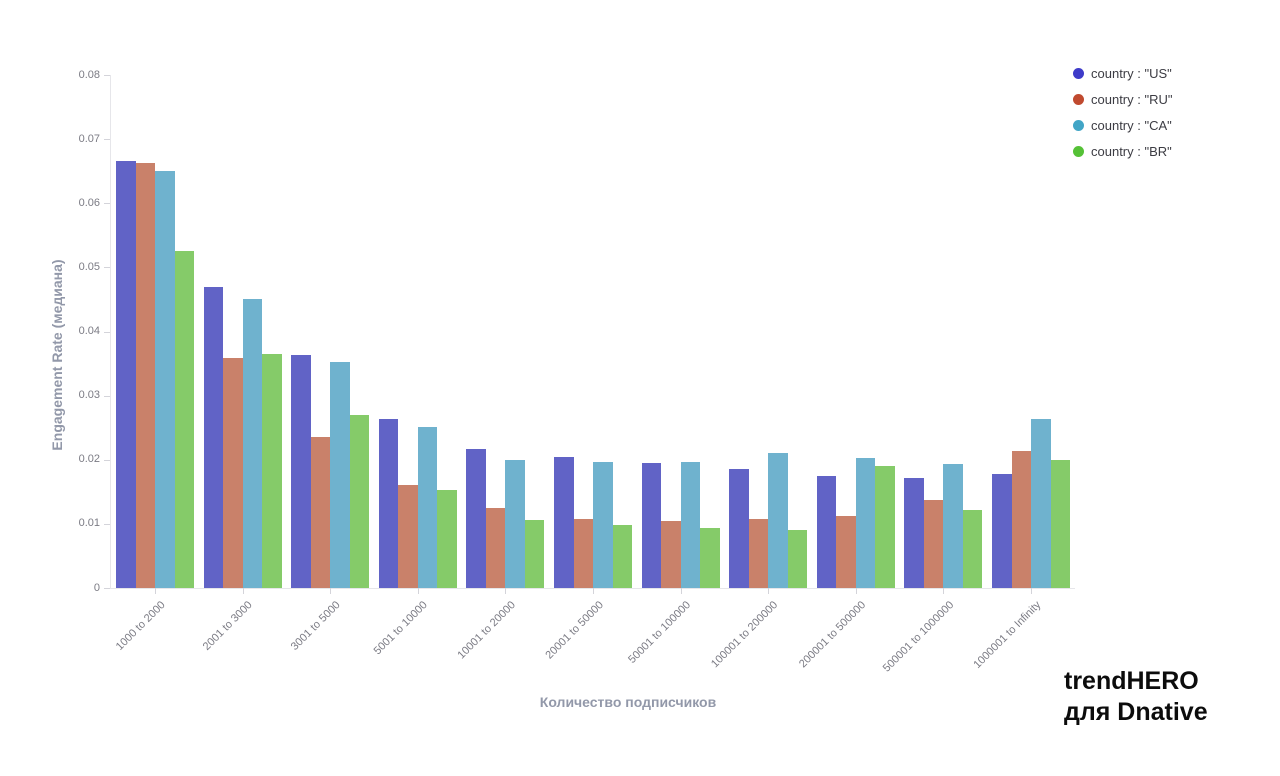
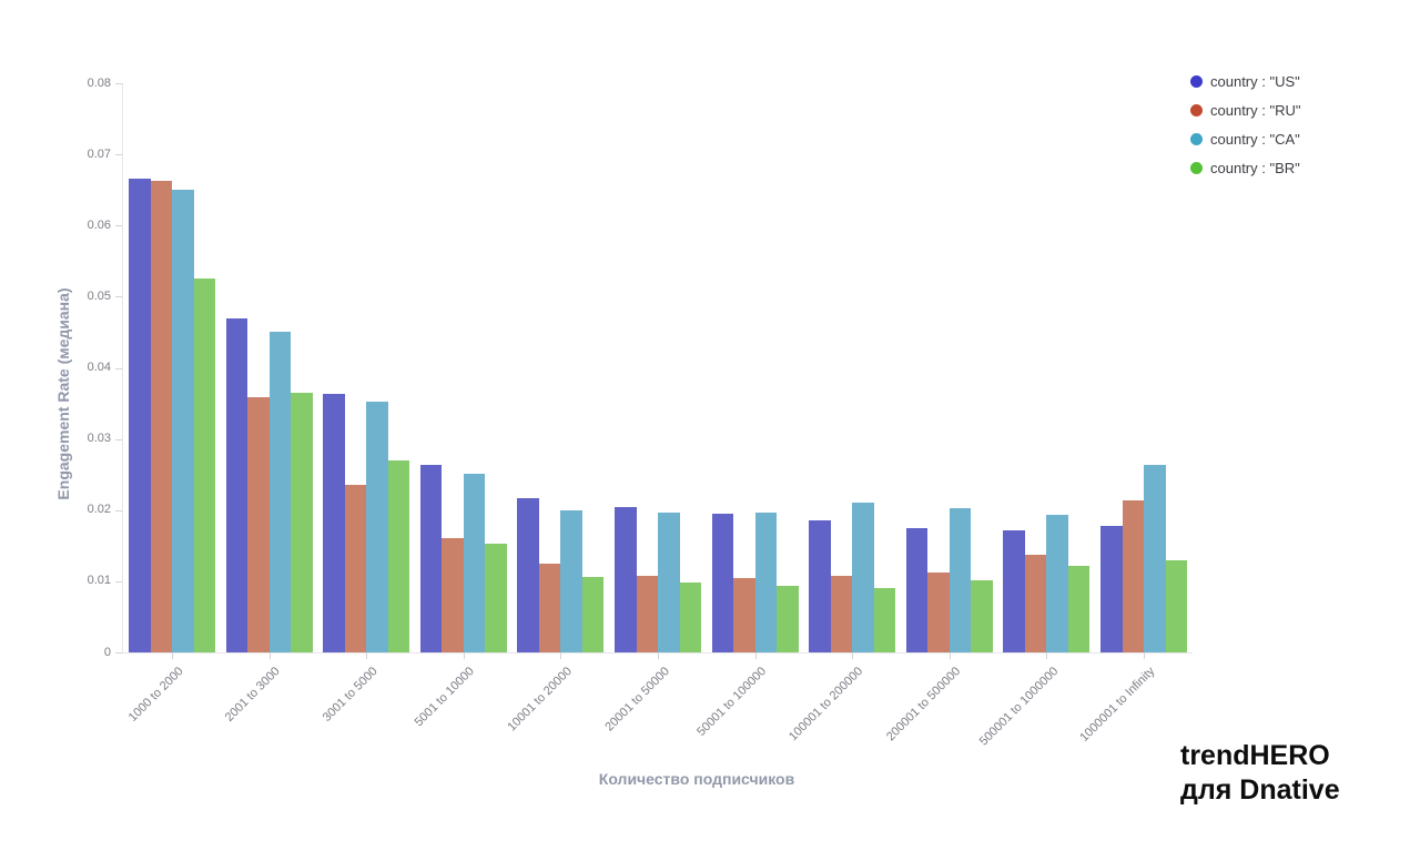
country : "BR"/200001 to 500000: 0.019 -> 0.010
country : "BR"/1000001 to Infinity: 0.020 -> 0.013
